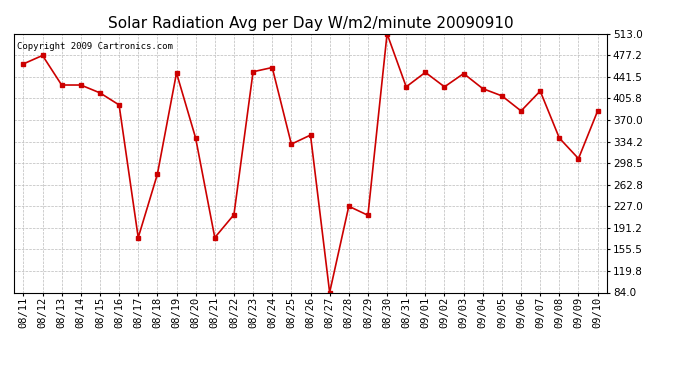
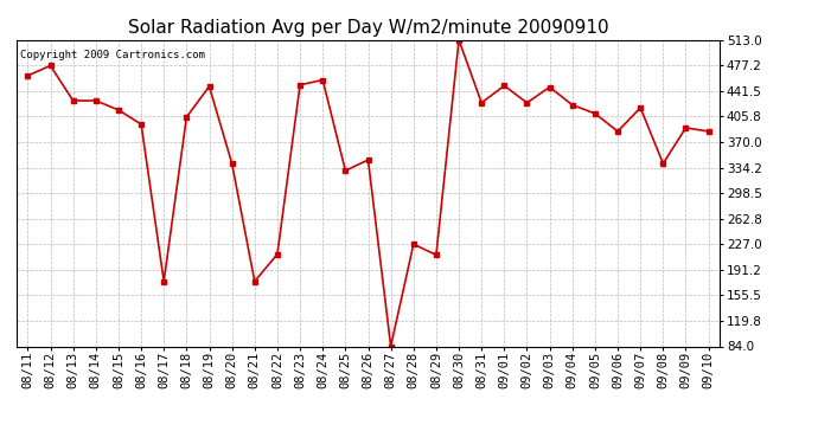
08/18: 280 -> 405
09/09: 306 -> 390
